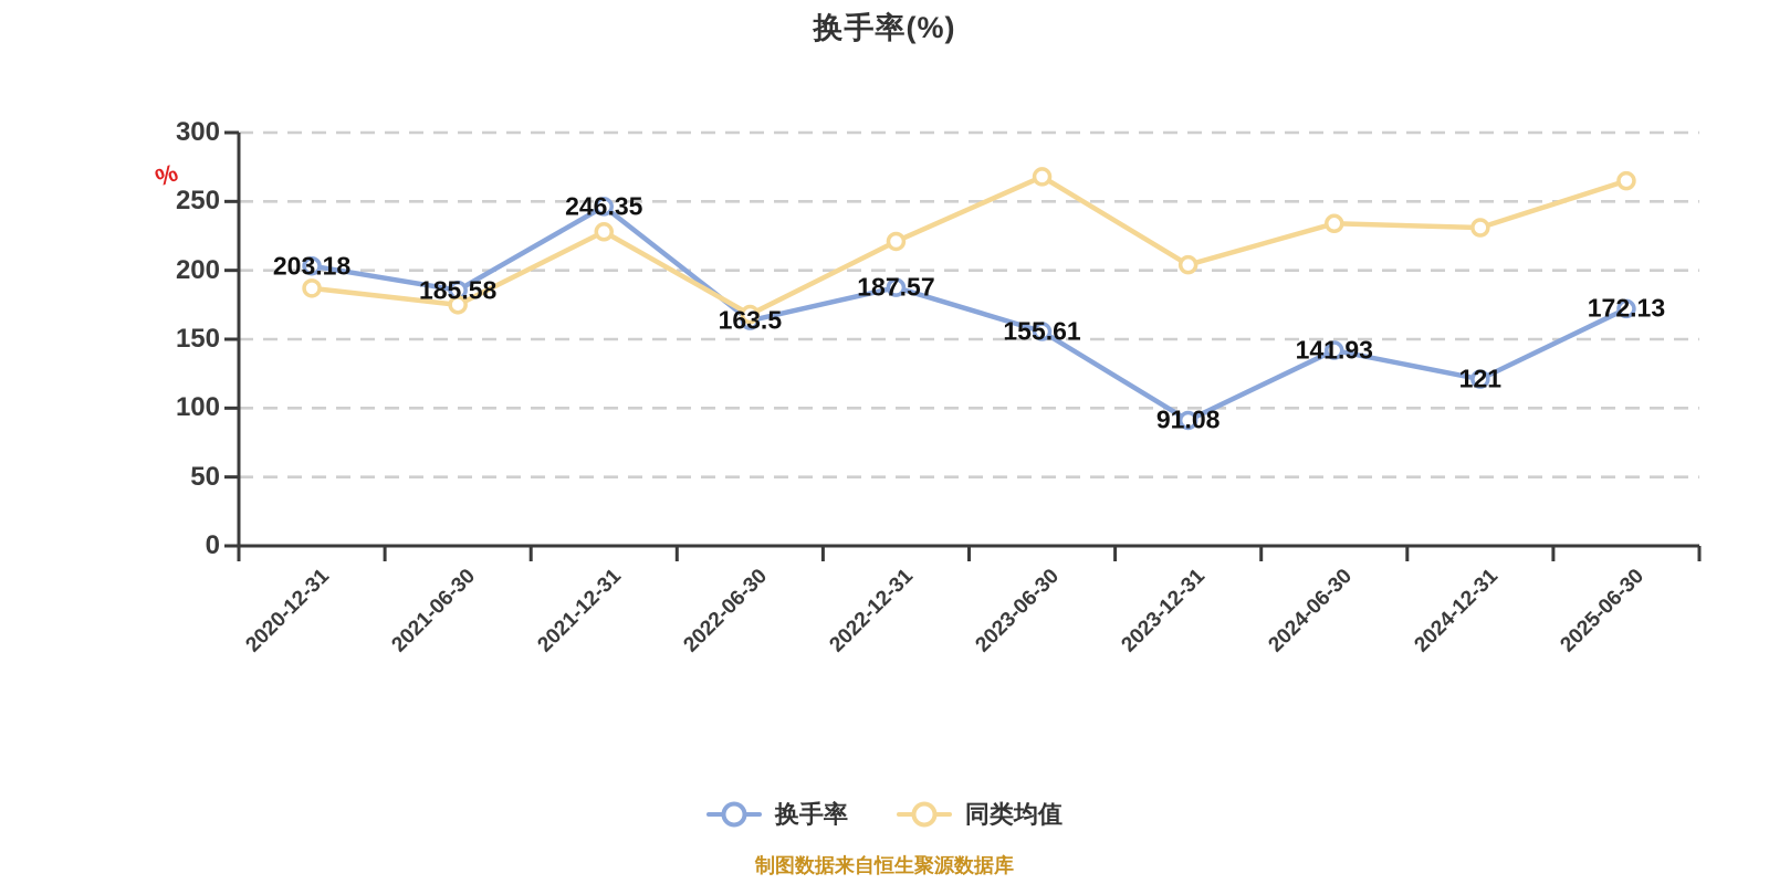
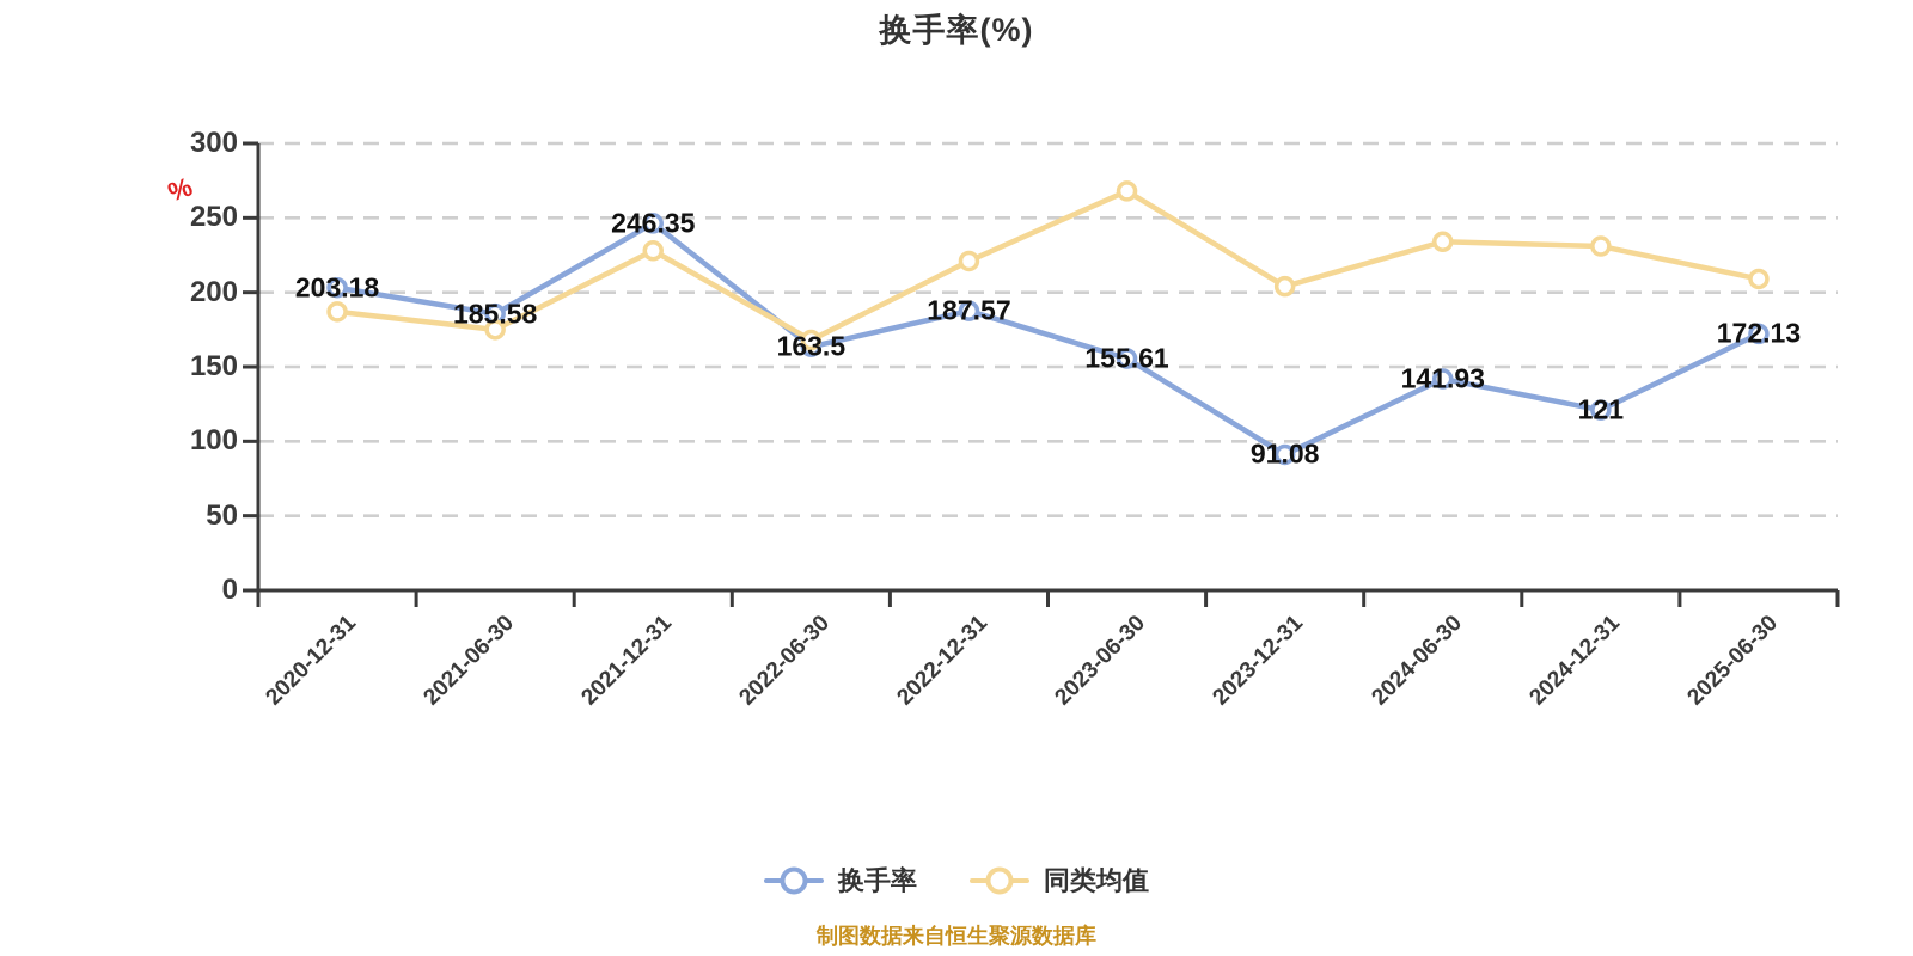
同类均值/2025-06-30: 265 -> 209
